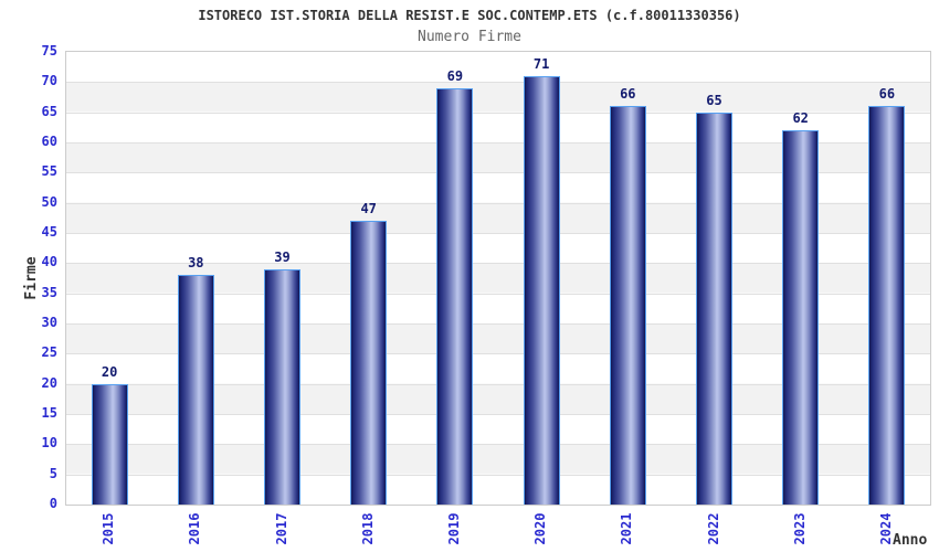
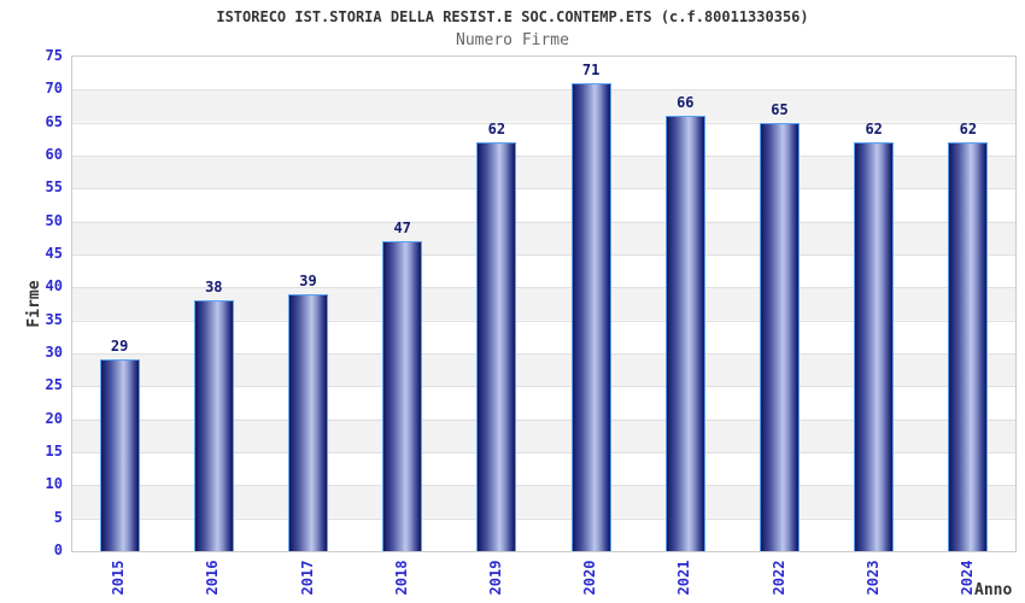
2015: 20 -> 29
2019: 69 -> 62
2024: 66 -> 62
